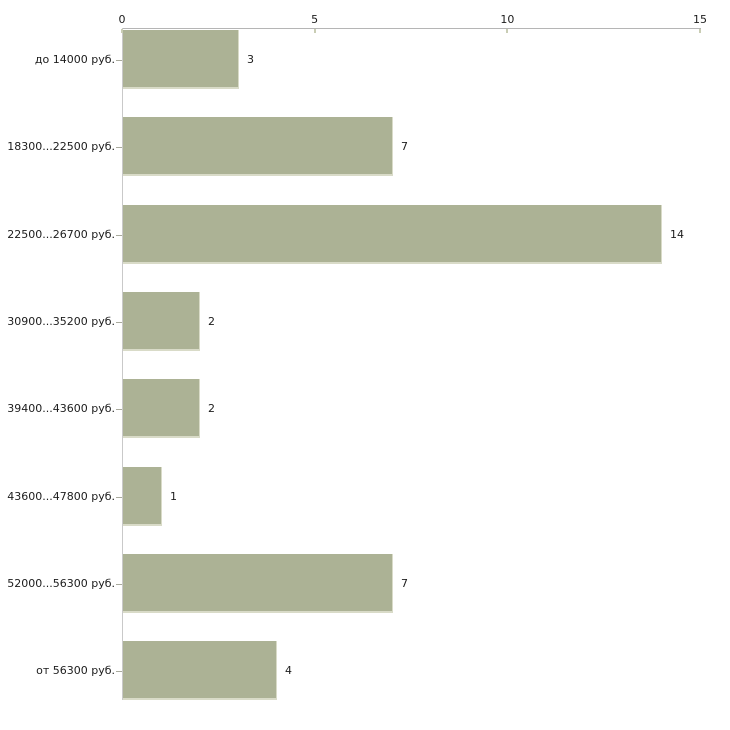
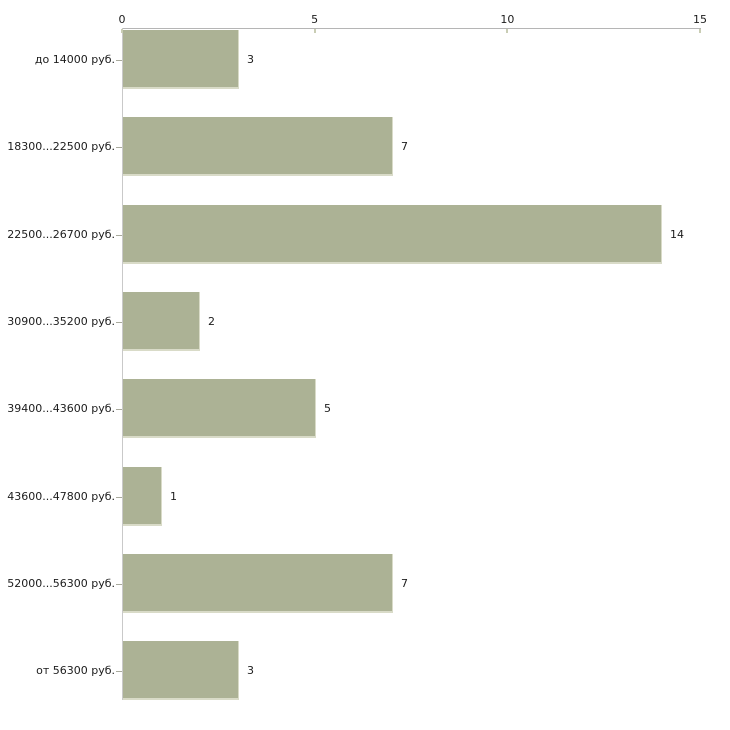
39400...43600 руб.: 2 -> 5
от 56300 руб.: 4 -> 3
